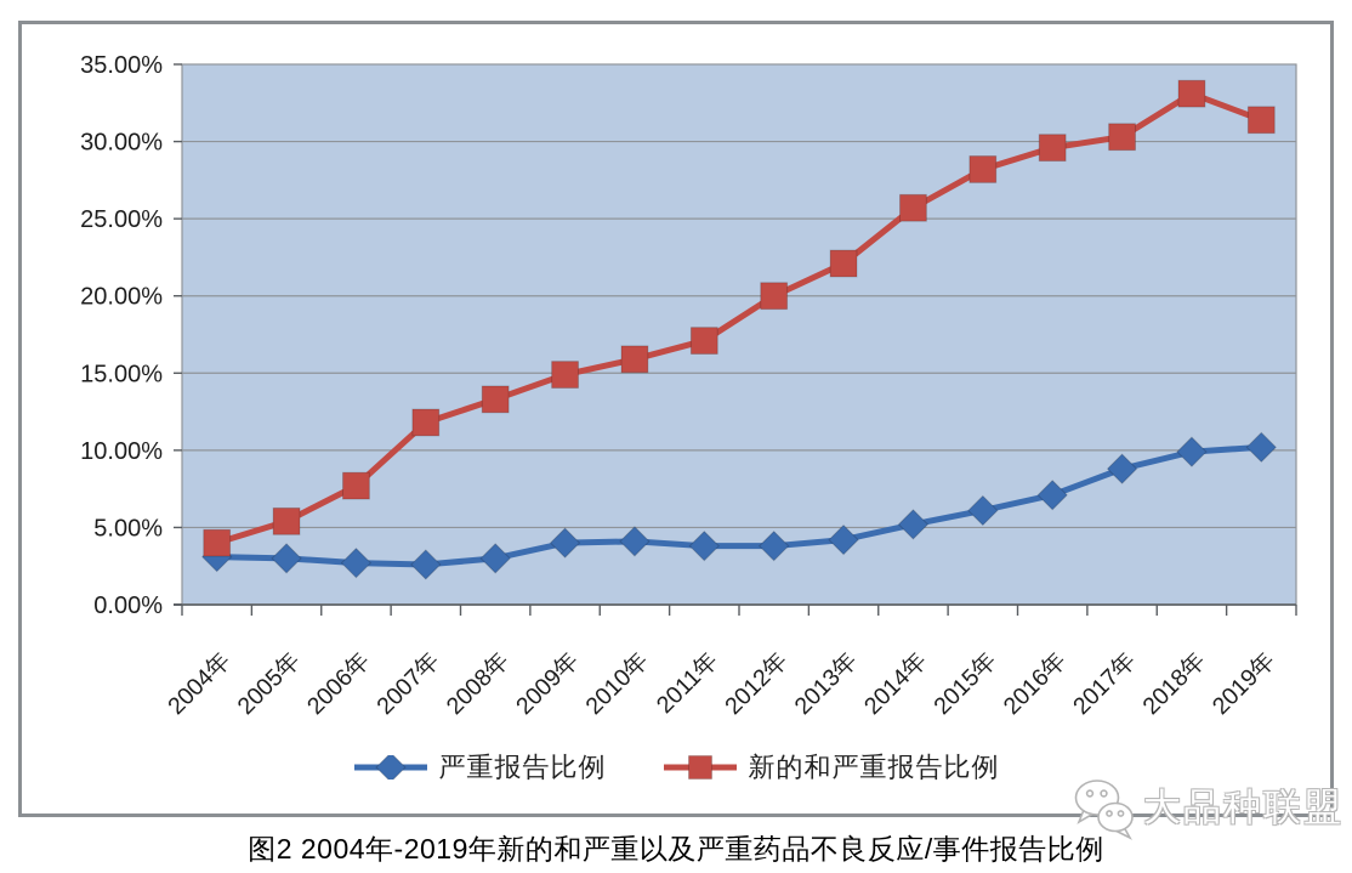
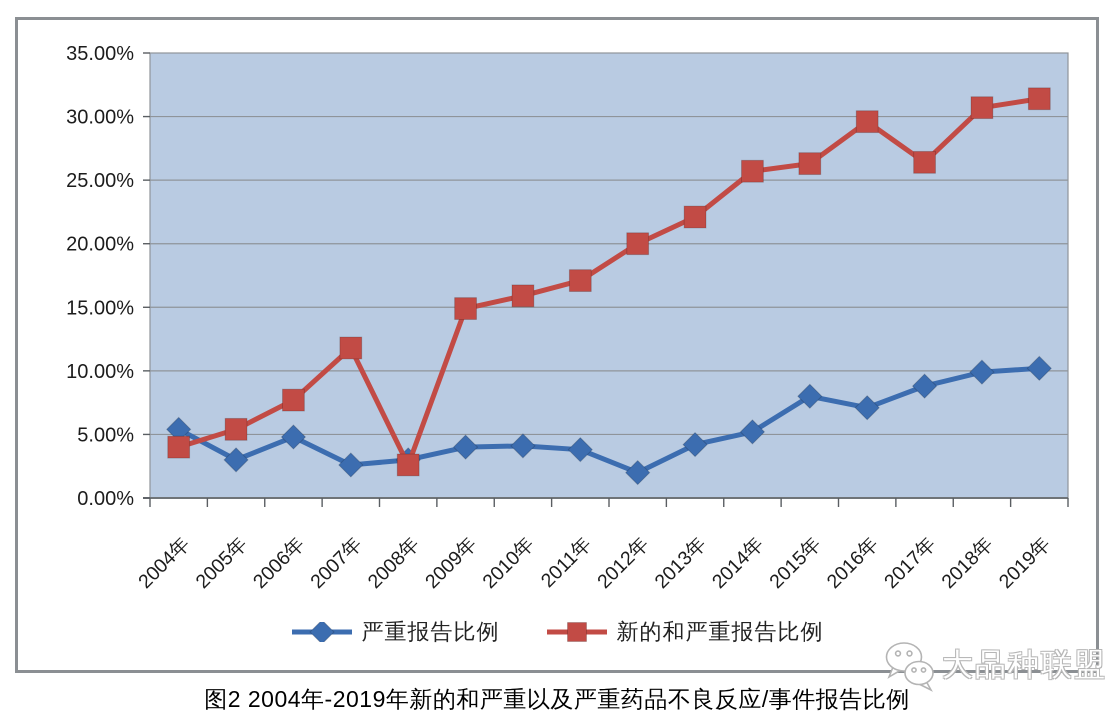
严重报告比例/2004年: 3.1% -> 5.4%
严重报告比例/2006年: 2.7% -> 4.8%
新的和严重报告比例/2008年: 13.3% -> 2.6%
严重报告比例/2012年: 3.8% -> 2.0%
严重报告比例/2015年: 6.1% -> 8.0%
新的和严重报告比例/2015年: 28.2% -> 26.3%
新的和严重报告比例/2017年: 30.3% -> 26.4%
新的和严重报告比例/2018年: 33.1% -> 30.7%
